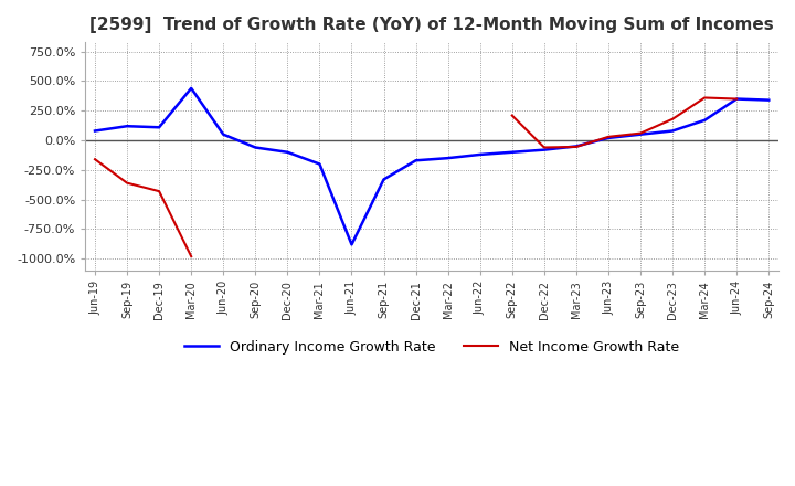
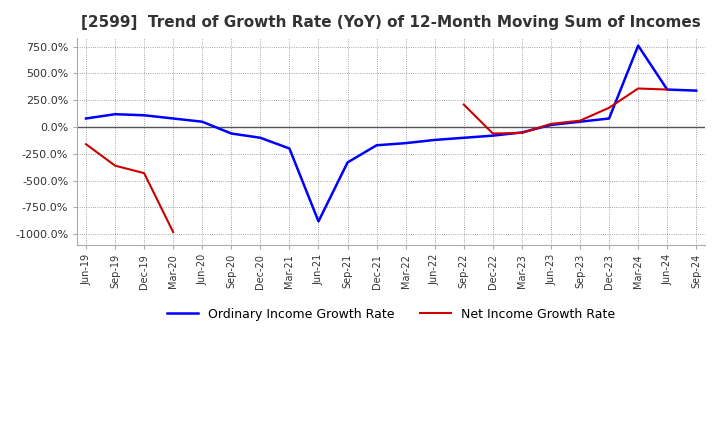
Ordinary Income Growth Rate/Mar-20: 440% -> 80%
Ordinary Income Growth Rate/Mar-24: 170% -> 760%
